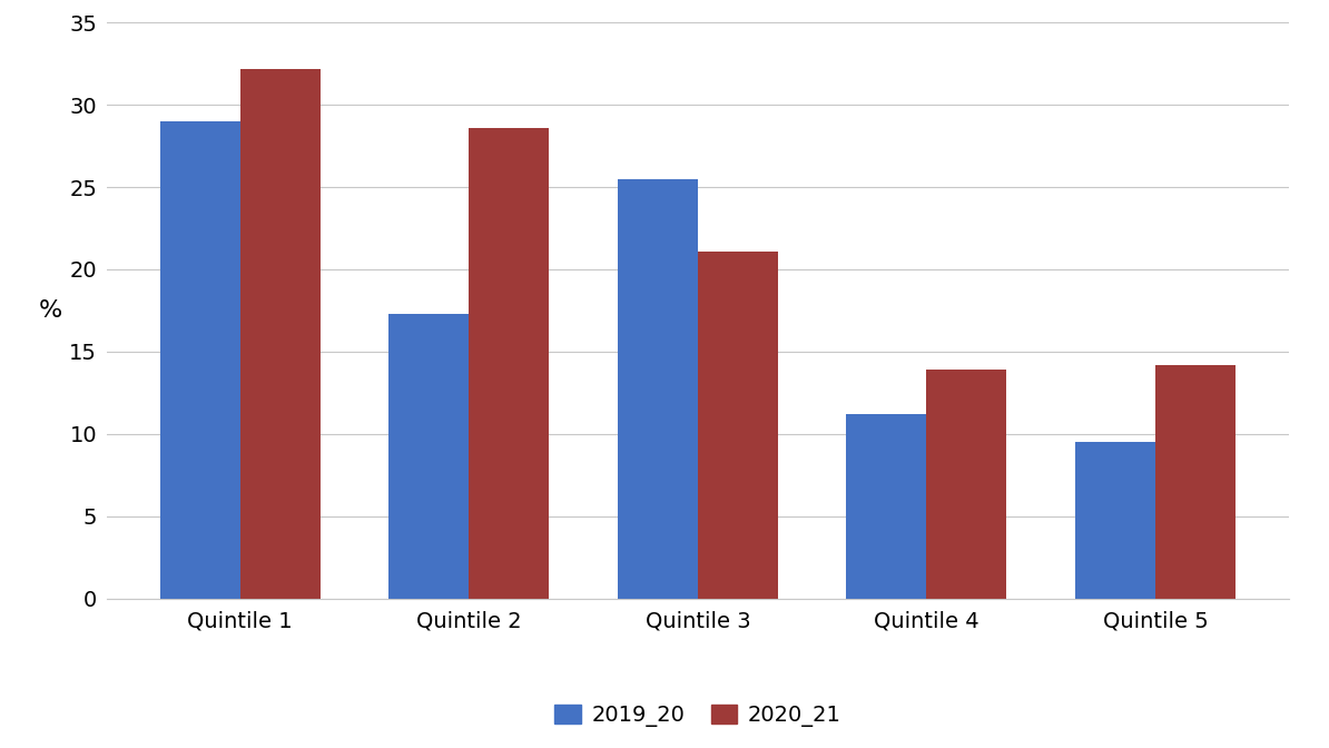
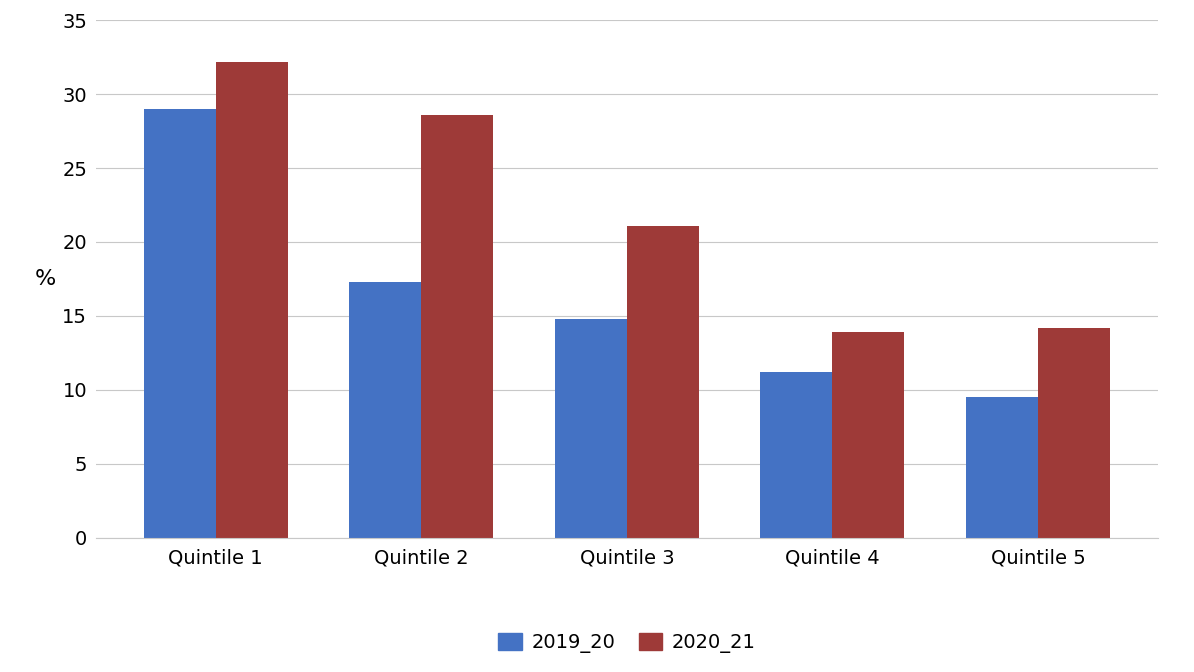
2019_20/Quintile 3: 25.5 -> 14.8
